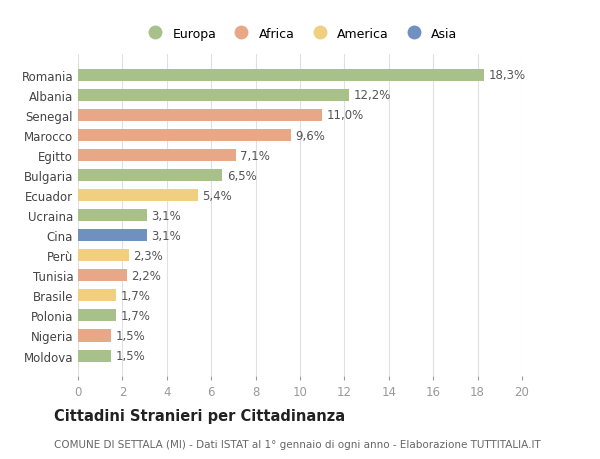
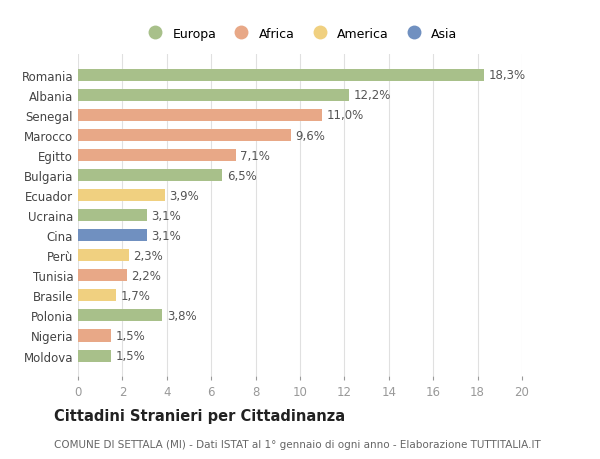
Ecuador: 5,4% -> 3,9%
Polonia: 1,7% -> 3,8%
